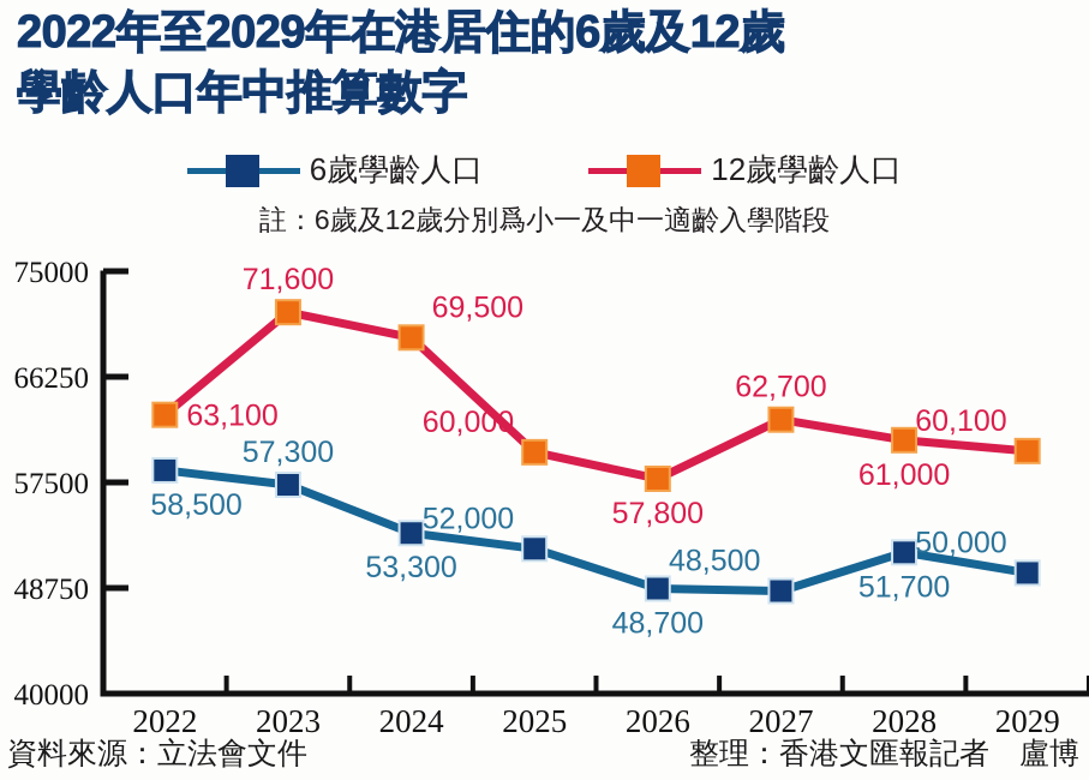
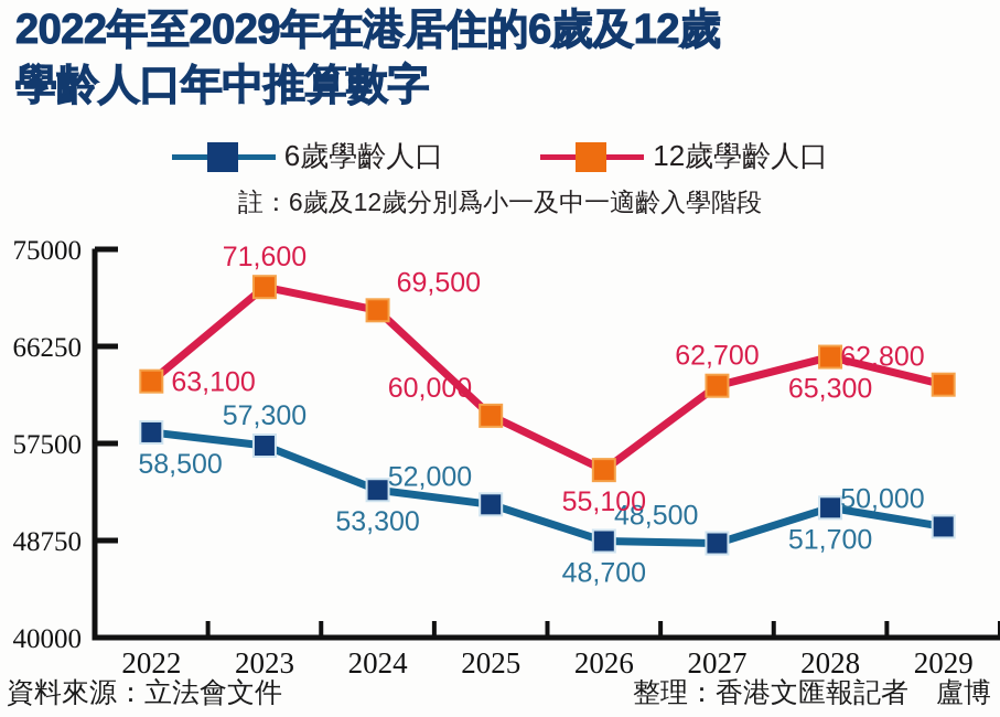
12歲學齡人口/2026: 57,800 -> 55,100
12歲學齡人口/2028: 61,000 -> 65,300
12歲學齡人口/2029: 60,100 -> 62,800
